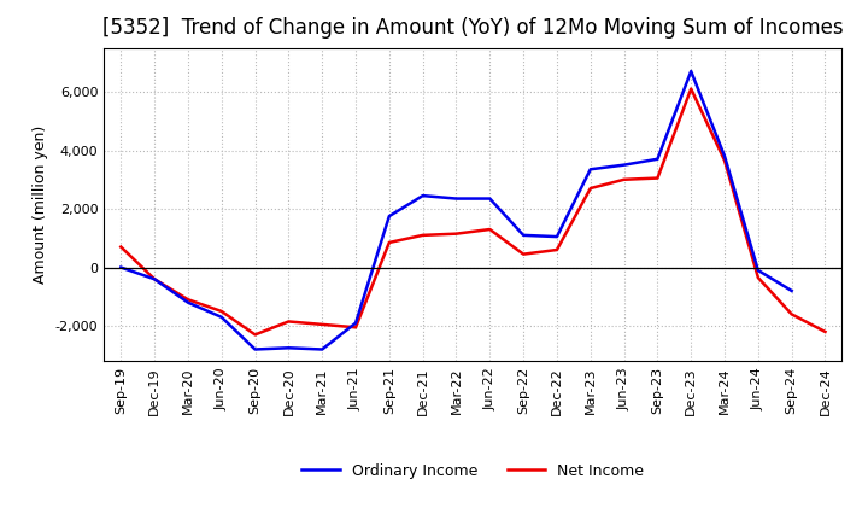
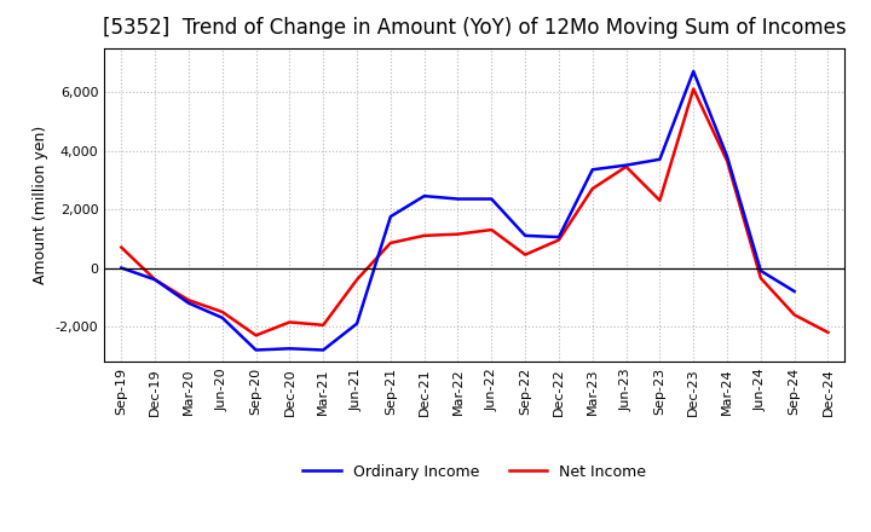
Net Income/Jun-21: -2,050 -> -400
Net Income/Dec-22: 600 -> 950
Net Income/Jun-23: 3,000 -> 3,450
Net Income/Sep-23: 3,050 -> 2,300
